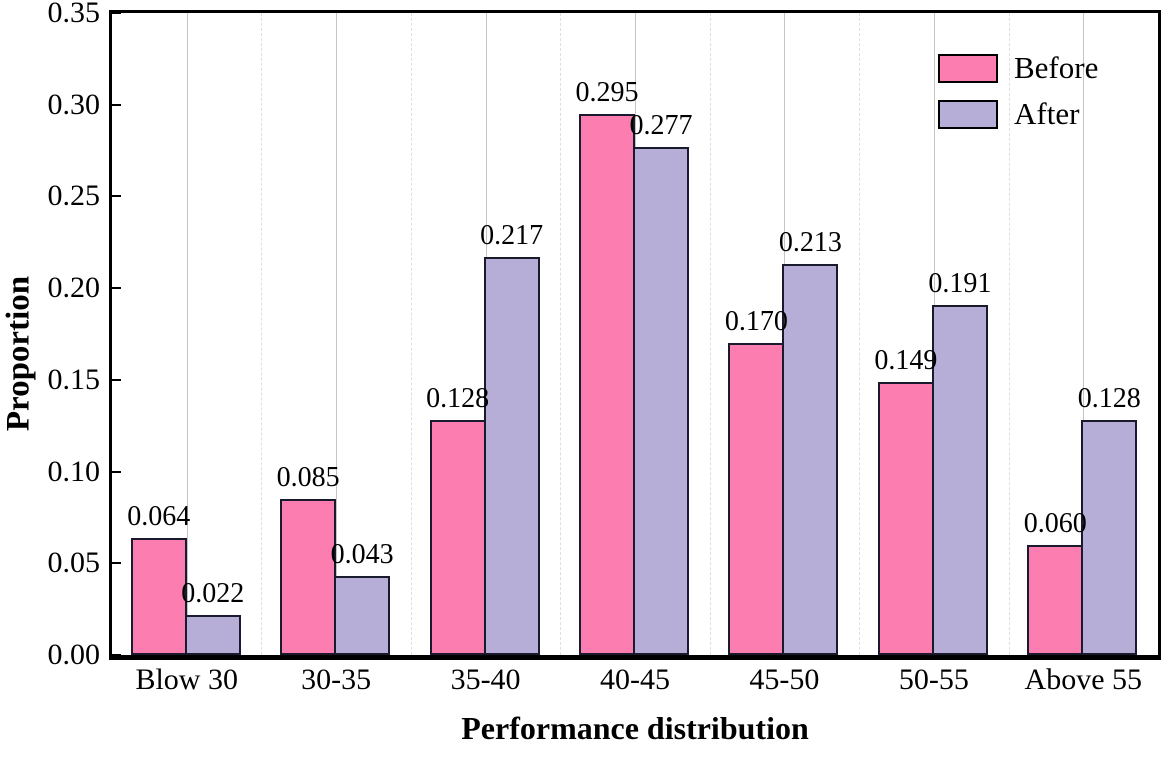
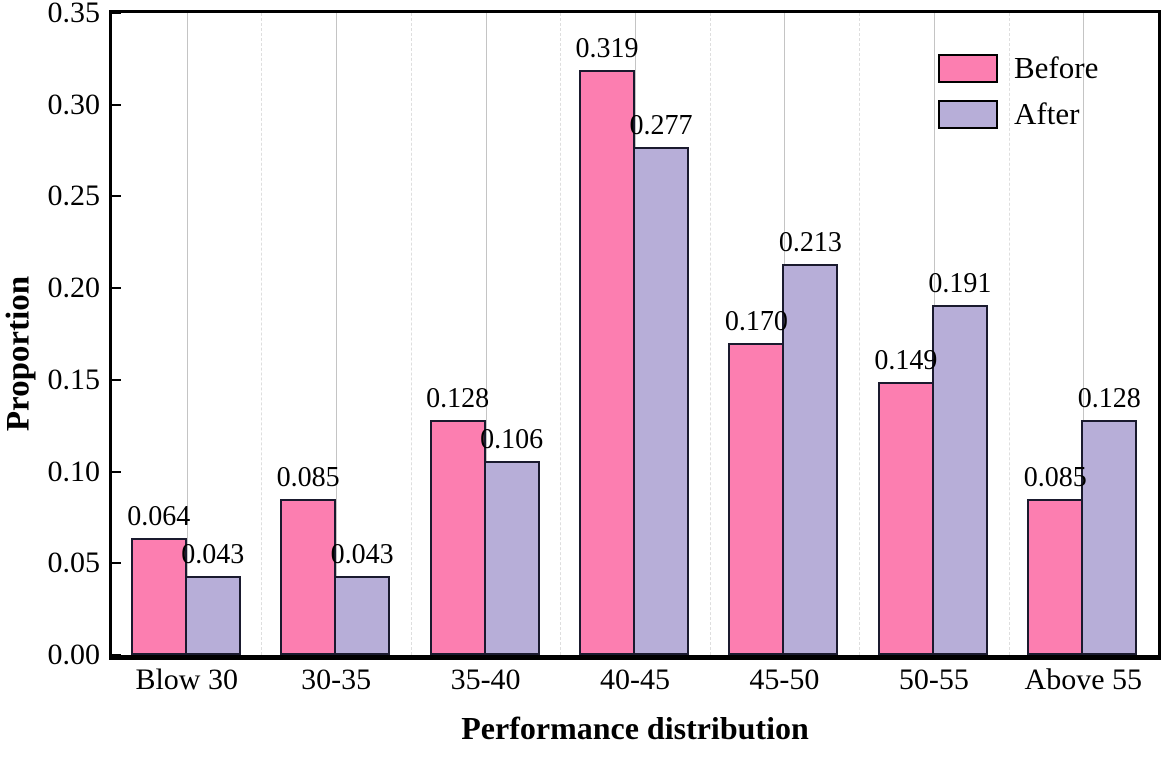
After/Blow 30: 0.022 -> 0.043
After/35-40: 0.217 -> 0.106
Before/40-45: 0.295 -> 0.319
Before/Above 55: 0.060 -> 0.085
